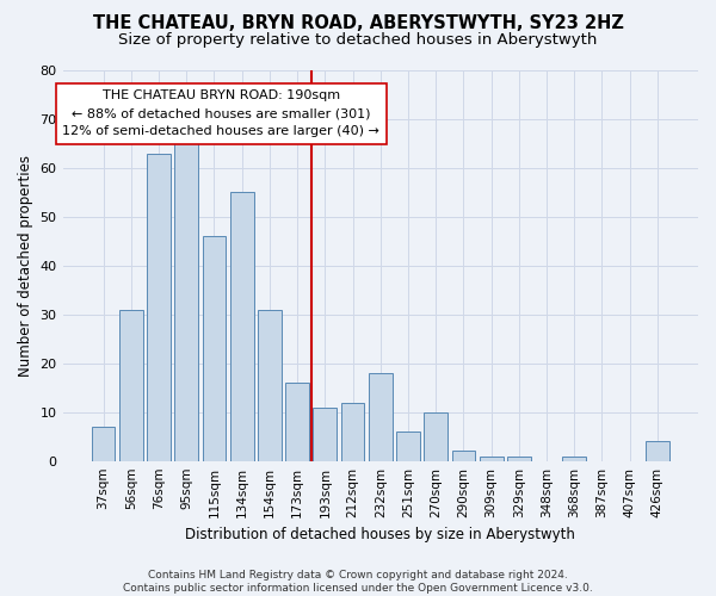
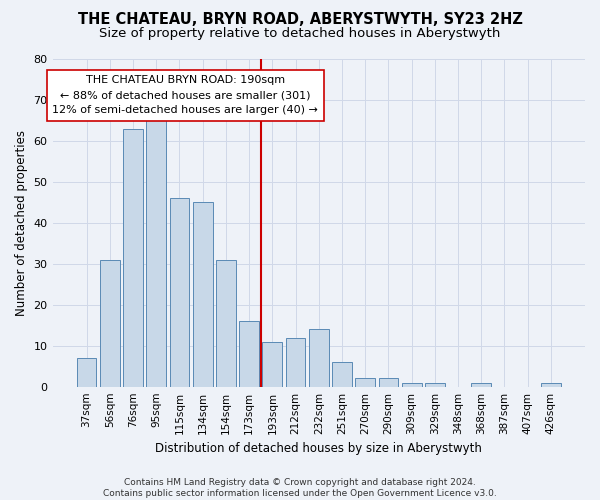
134sqm: 55 -> 45
232sqm: 18 -> 14
270sqm: 10 -> 2
426sqm: 4 -> 1
